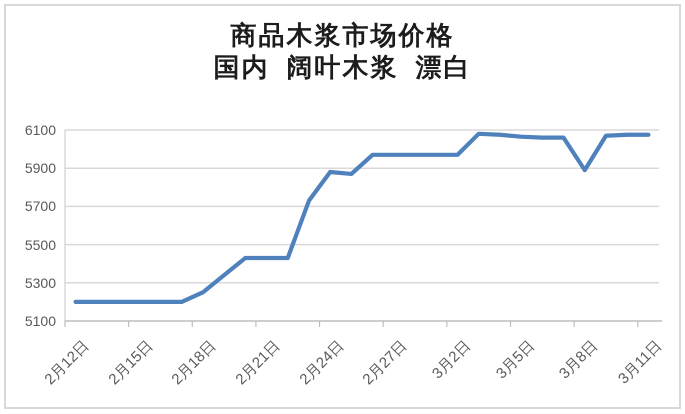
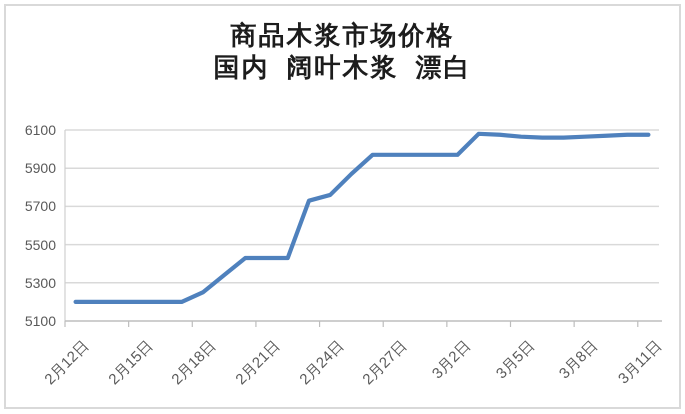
2月24日: 5880 -> 5760
3月8日: 5890 -> 6060
